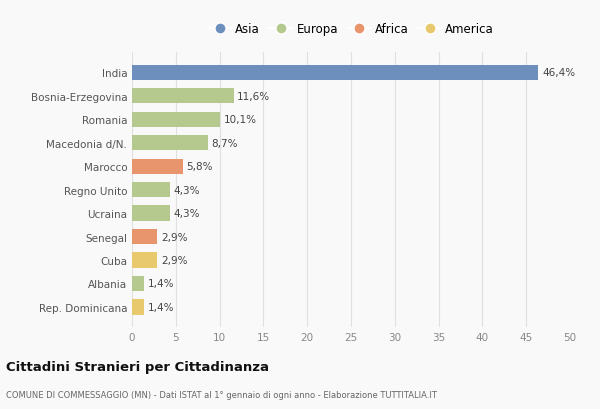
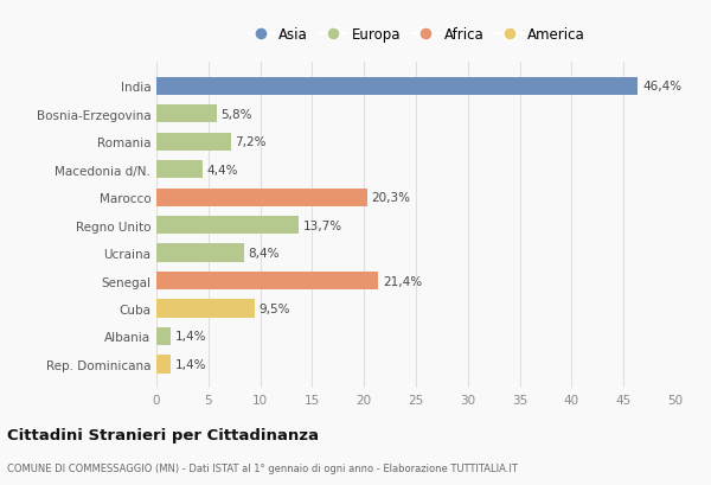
Bosnia-Erzegovina: 11,6% -> 5,8%
Romania: 10,1% -> 7,2%
Macedonia d/N.: 8,7% -> 4,4%
Marocco: 5,8% -> 20,3%
Regno Unito: 4,3% -> 13,7%
Ucraina: 4,3% -> 8,4%
Senegal: 2,9% -> 21,4%
Cuba: 2,9% -> 9,5%
